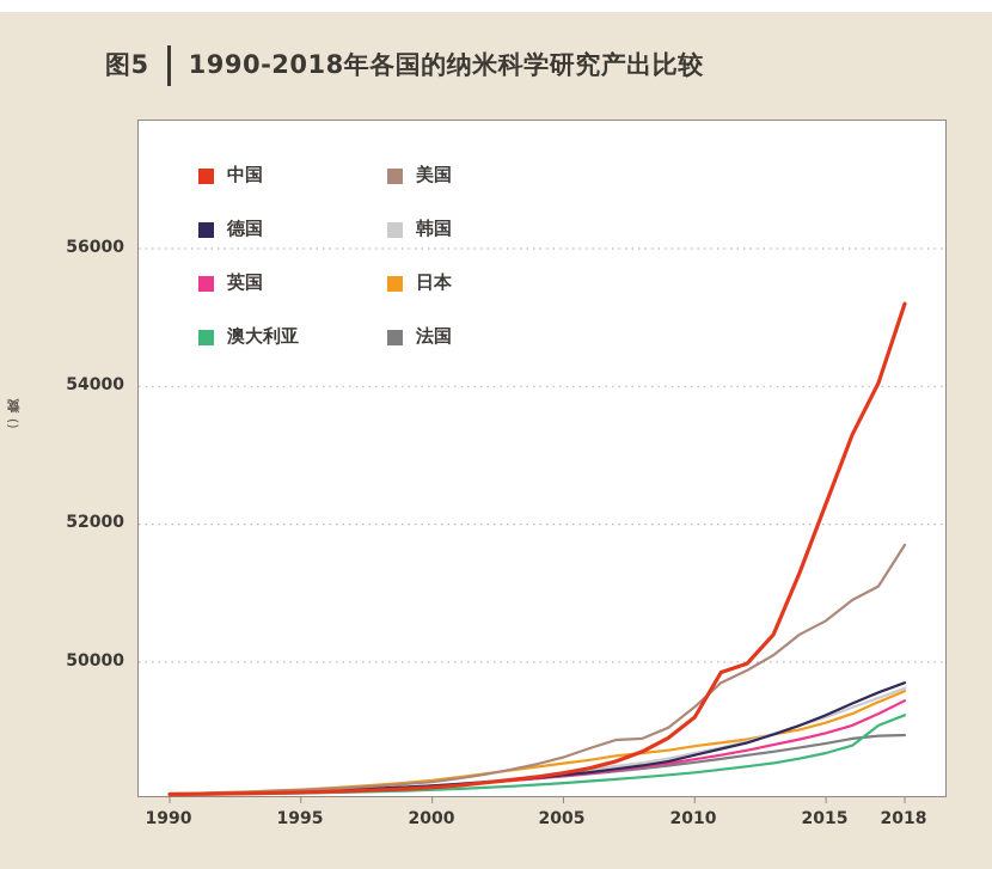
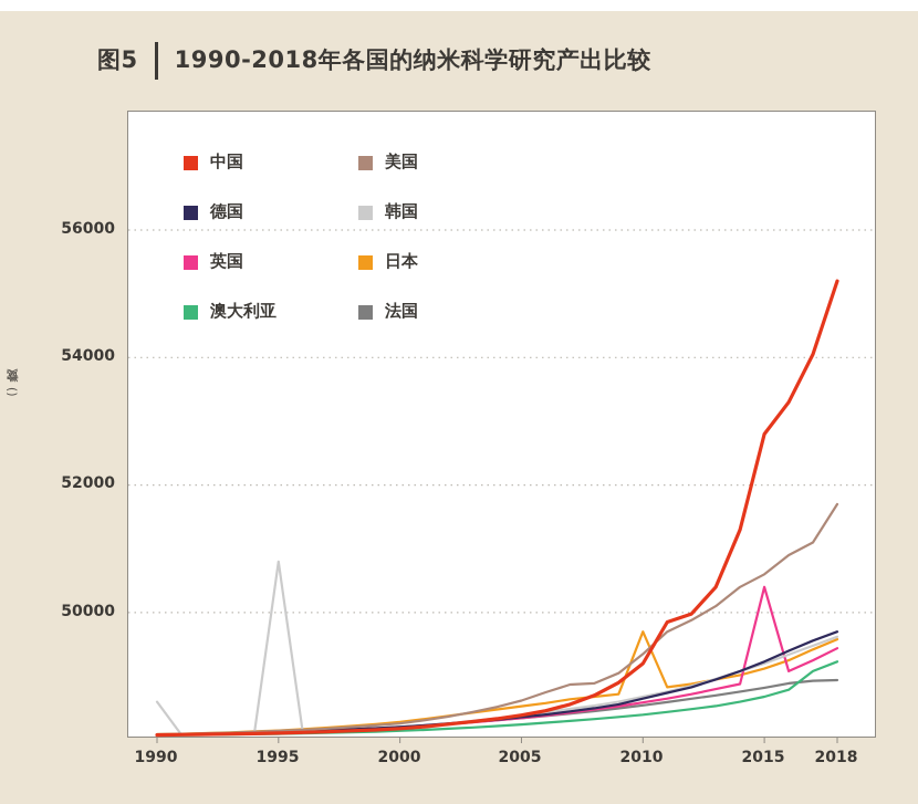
韩国/1990: 48100 -> 48600
韩国/1995: 48100 -> 50800
日本/2010: 48800 -> 49700
中国/2015: 52300 -> 52800
英国/2015: 49000 -> 50400
